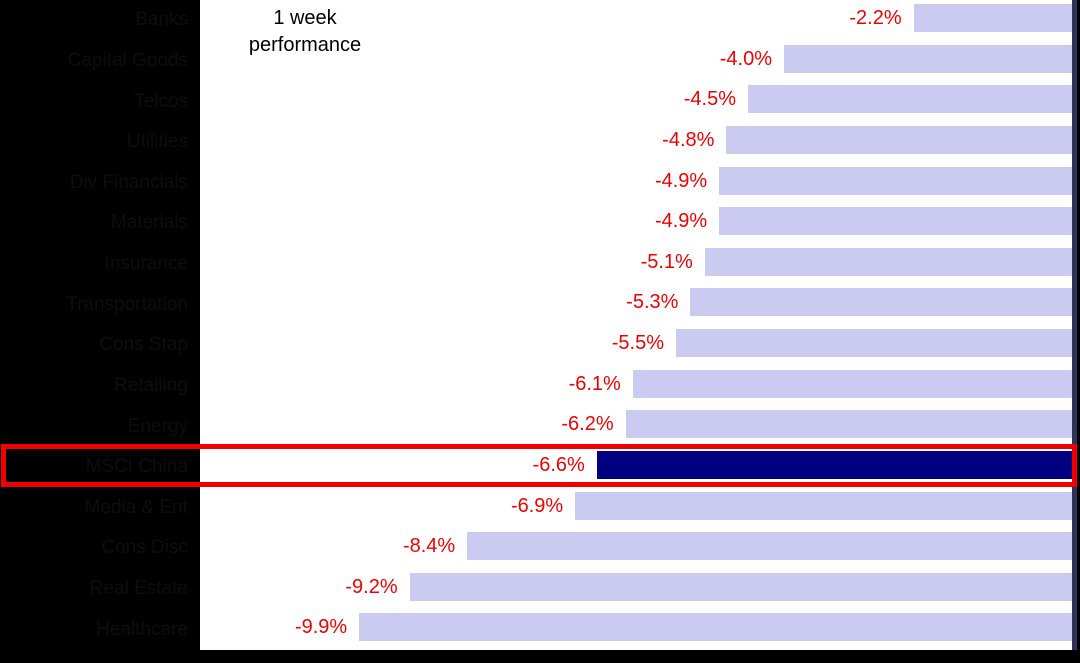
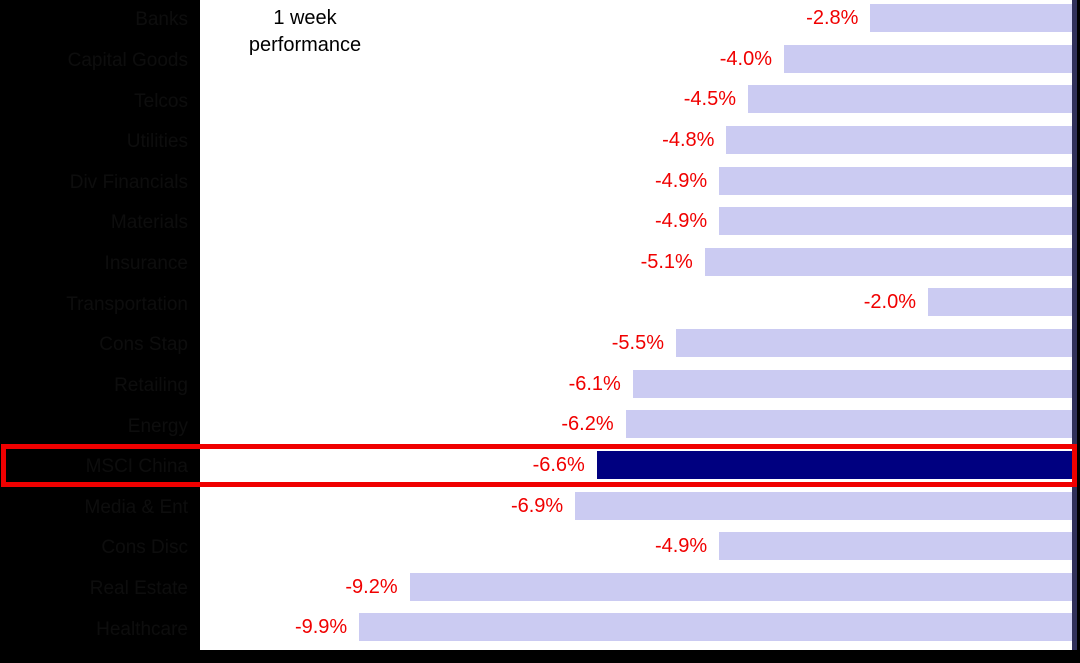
Banks: -2.2% -> -2.8%
Transportation: -5.3% -> -2.0%
Cons Disc: -8.4% -> -4.9%
